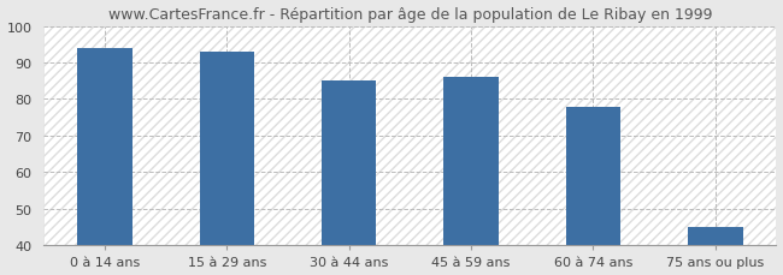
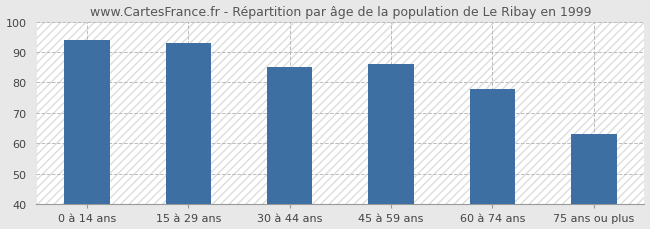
75 ans ou plus: 45 -> 63
